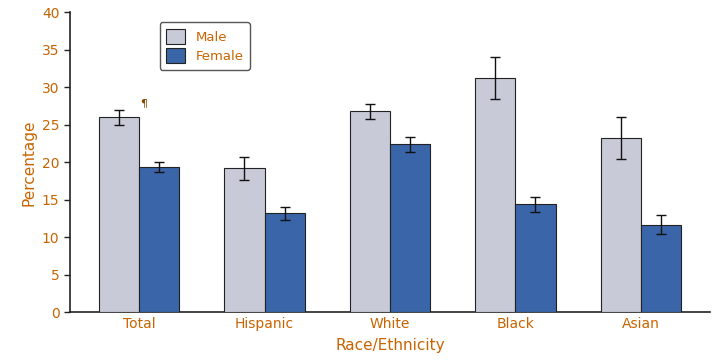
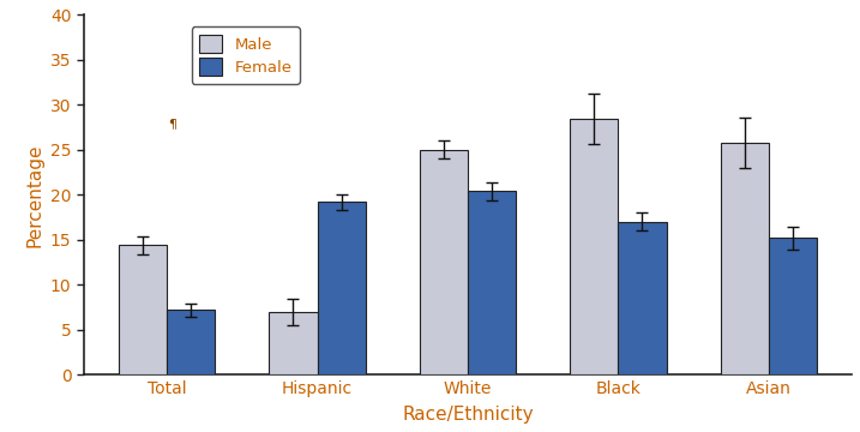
Male/Total: 26.0 -> 14.4
Female/Total: 19.4 -> 7.2
Male/Hispanic: 19.2 -> 7.0
Female/Hispanic: 13.2 -> 19.2
Male/White: 26.8 -> 25.0
Female/White: 22.4 -> 20.4
Male/Black: 31.3 -> 28.4
Female/Black: 14.4 -> 17.0
Male/Asian: 23.2 -> 25.8
Female/Asian: 11.7 -> 15.2
